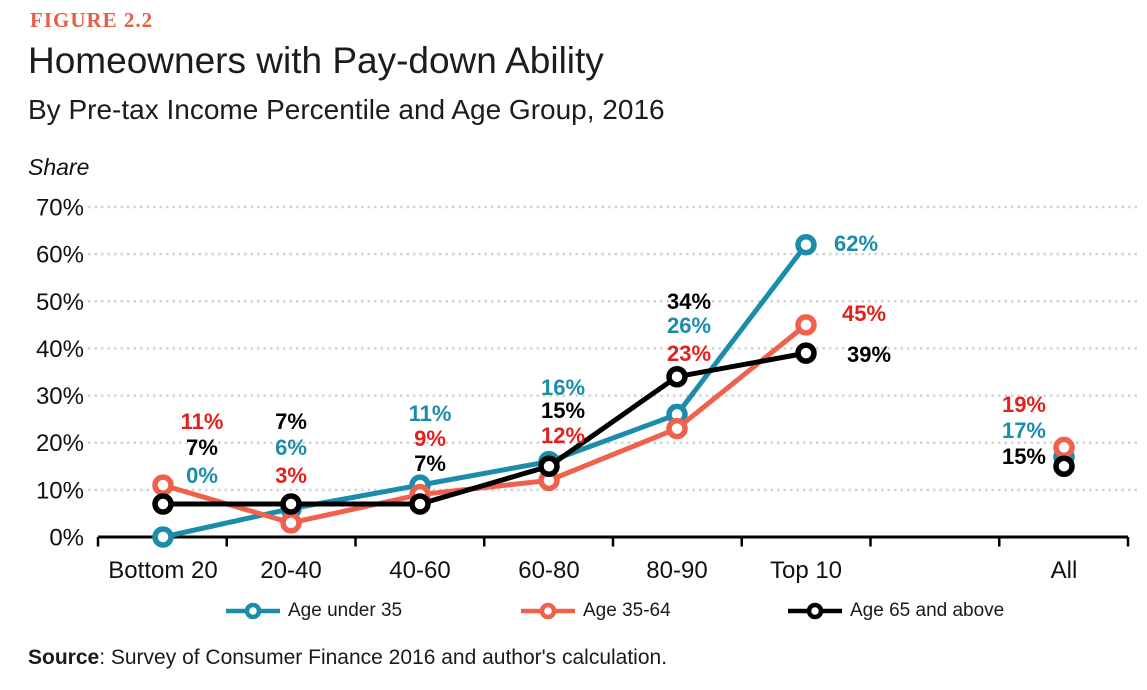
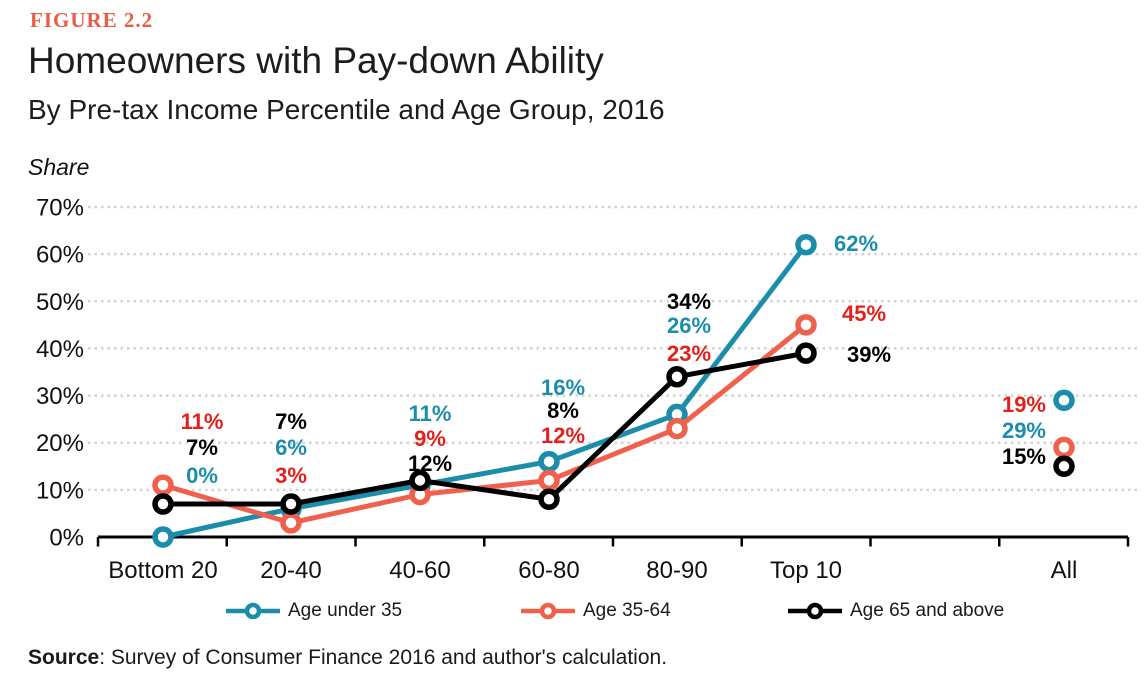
Age 65 and above/40-60: 7% -> 12%
Age 65 and above/60-80: 15% -> 8%
Age under 35/All: 17% -> 29%
